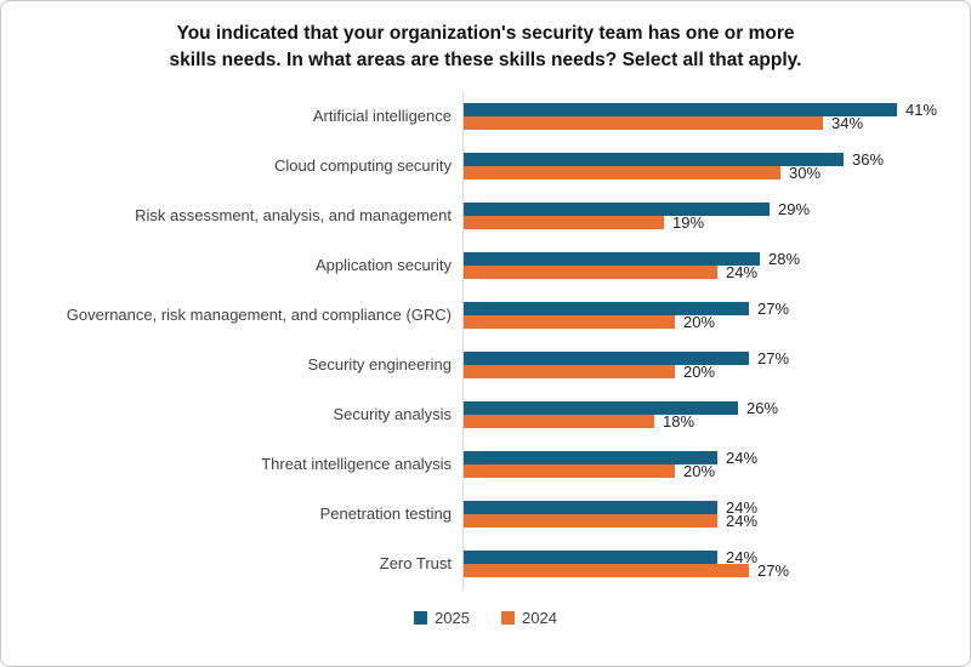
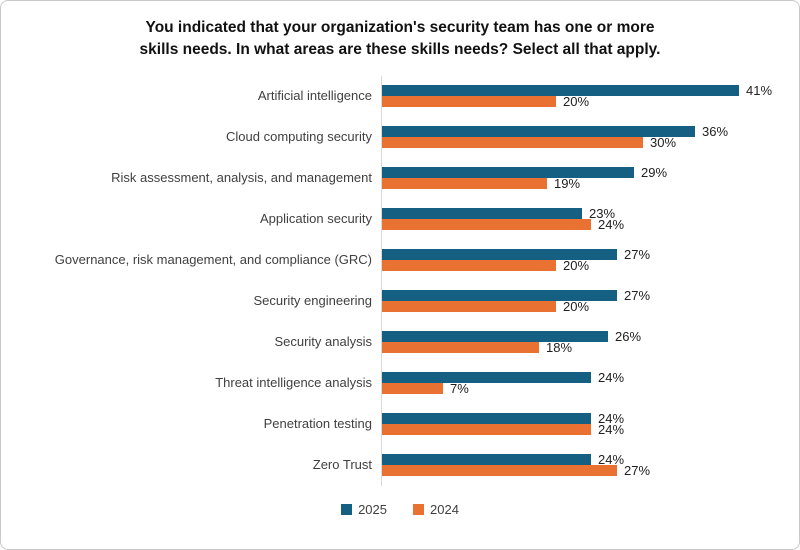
2024/Artificial intelligence: 34% -> 20%
2025/Application security: 28% -> 23%
2024/Threat intelligence analysis: 20% -> 7%
